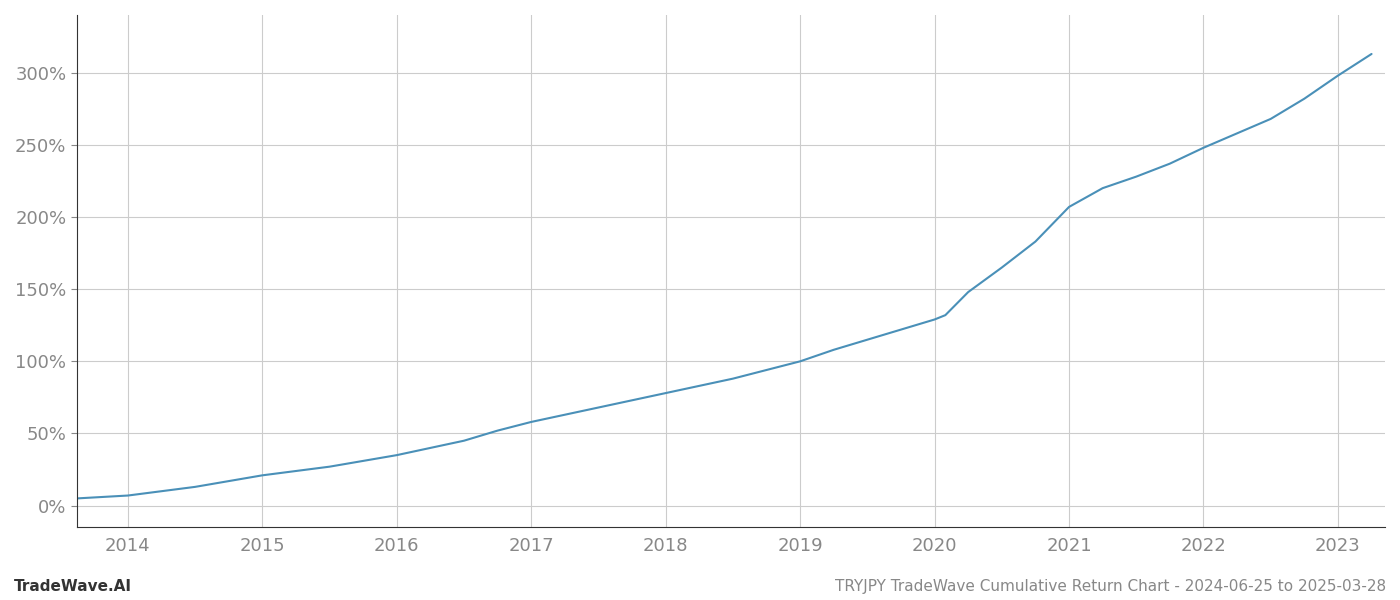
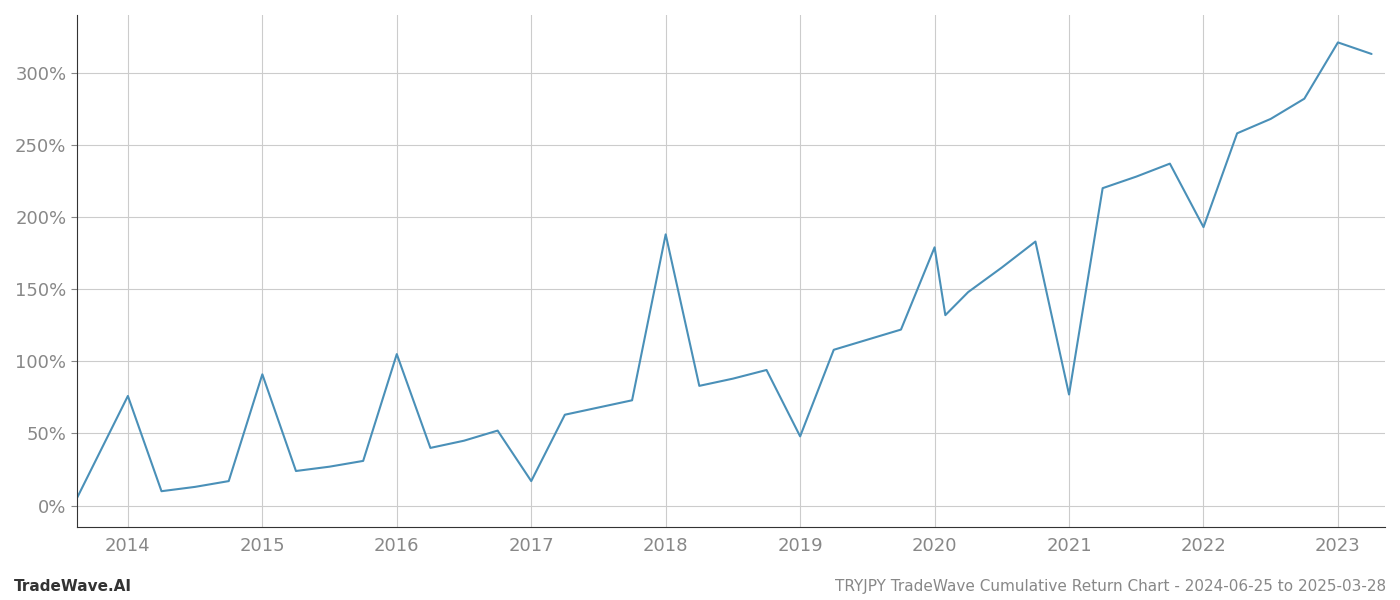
2014: 7% -> 76%
2015: 21% -> 91%
2016: 35% -> 105%
2017: 58% -> 17%
2018: 78% -> 188%
2019: 100% -> 48%
2020: 129% -> 179%
2021: 207% -> 77%
2022: 248% -> 193%
2023: 298% -> 321%
